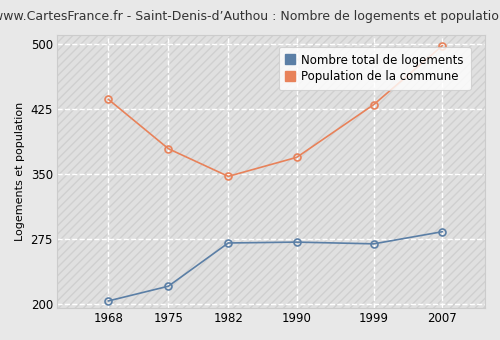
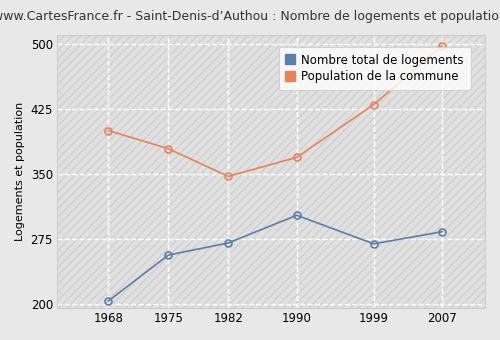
Population de la commune/1968: 436 -> 400
Nombre total de logements/1975: 220 -> 256
Nombre total de logements/1990: 271 -> 302
